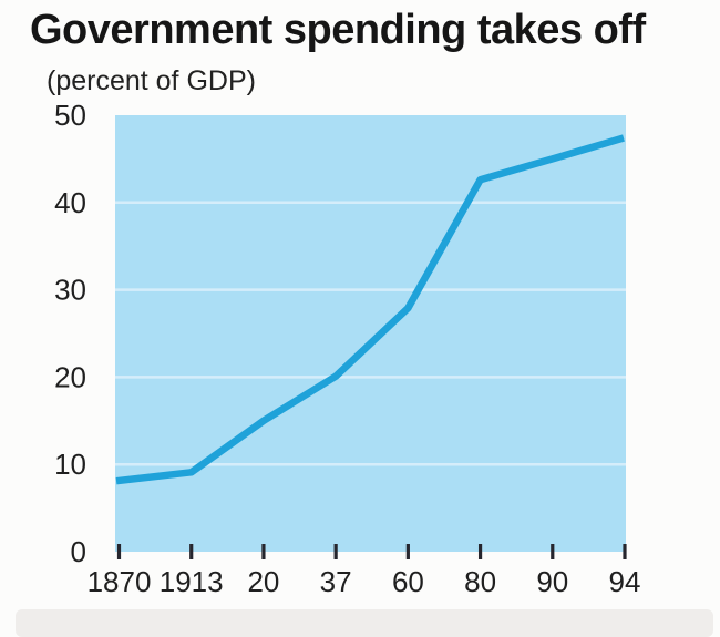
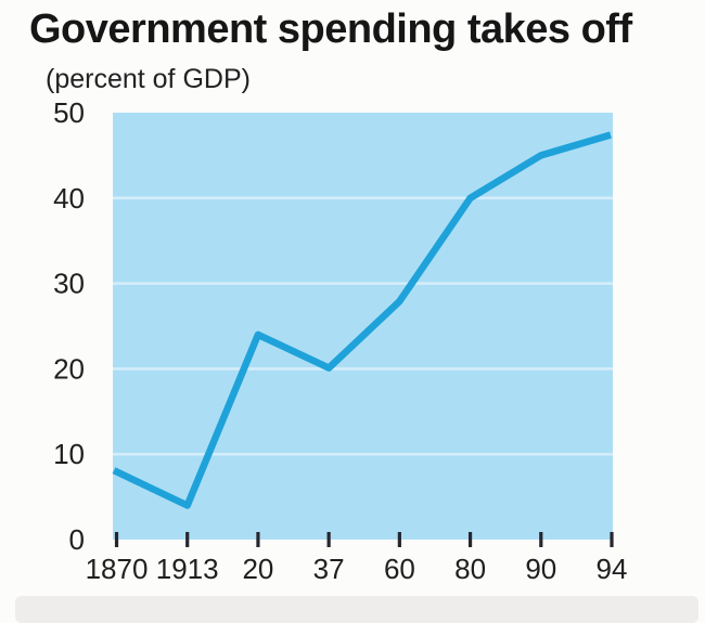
1913: 9 -> 4
20: 15 -> 24
80: 43 -> 40
